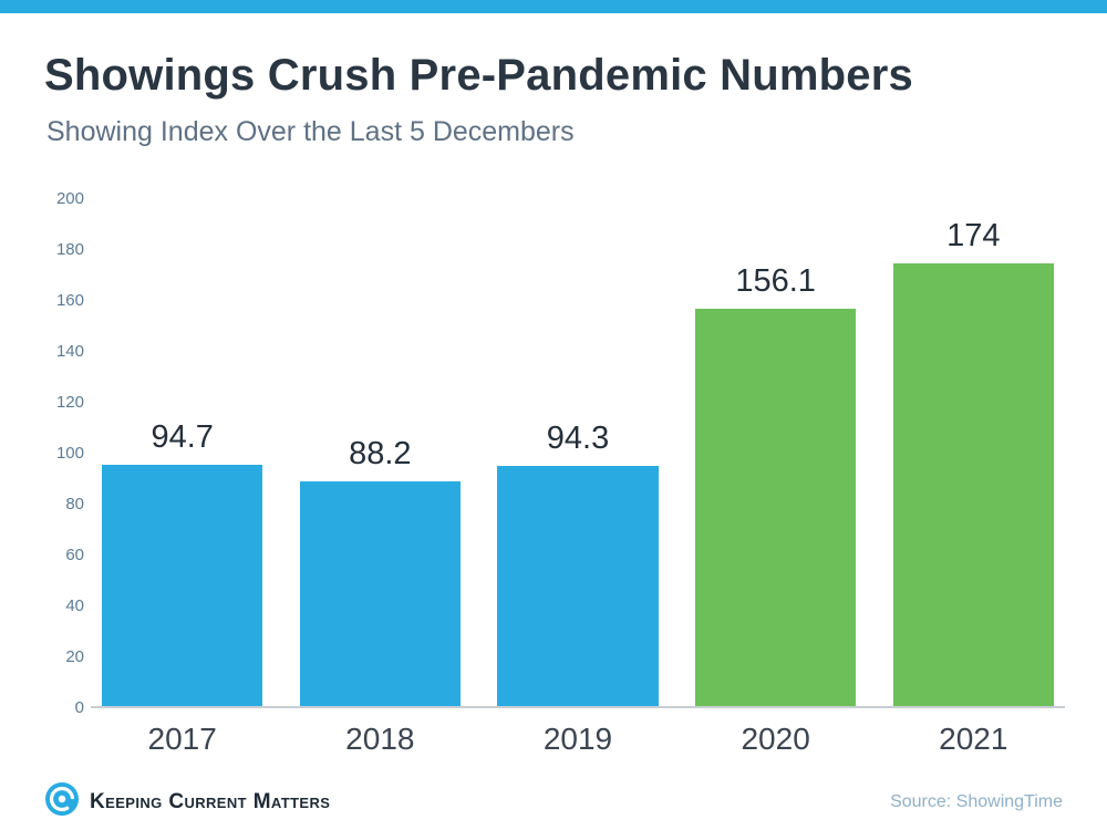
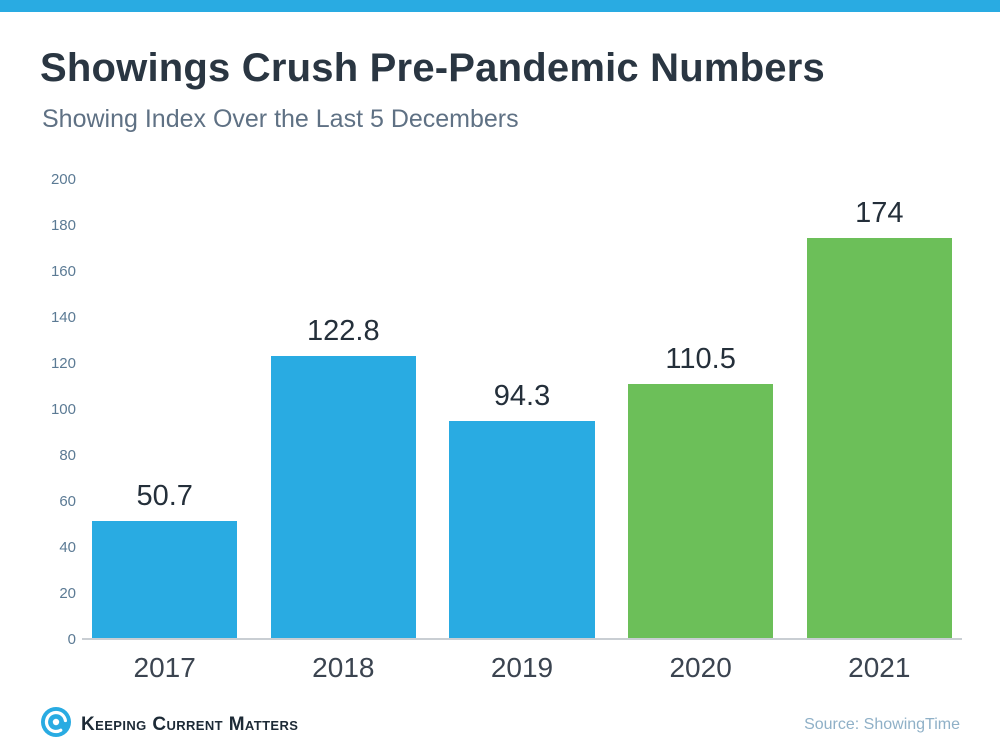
2017: 94.7 -> 50.7
2018: 88.2 -> 122.8
2020: 156.1 -> 110.5
